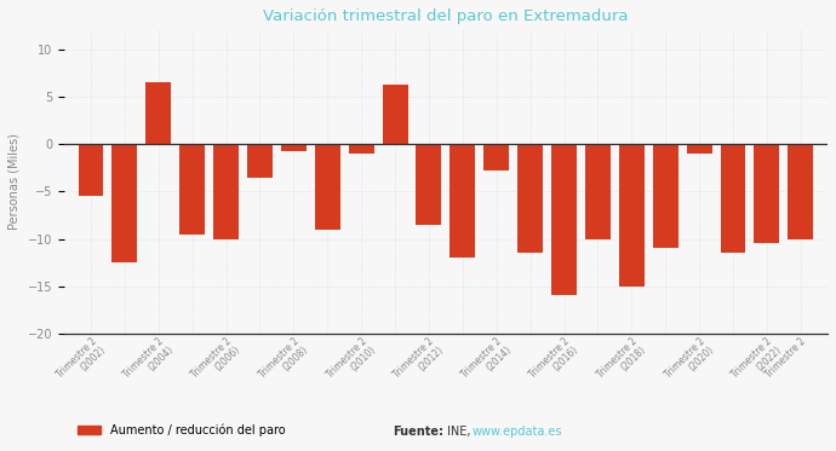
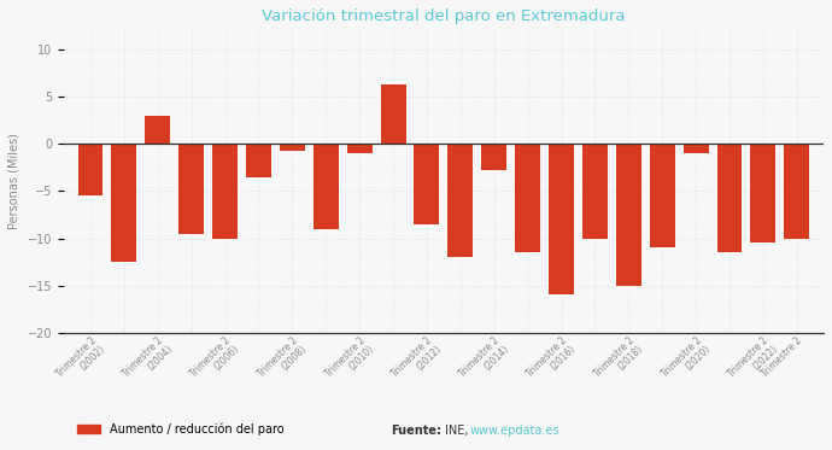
Trimestre 2 (2004): 6.5 -> 3.0
